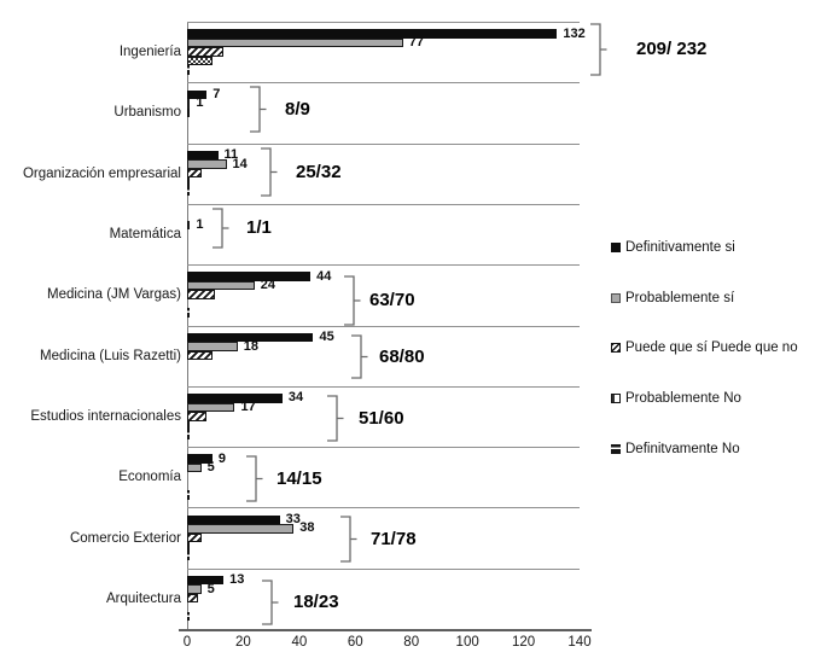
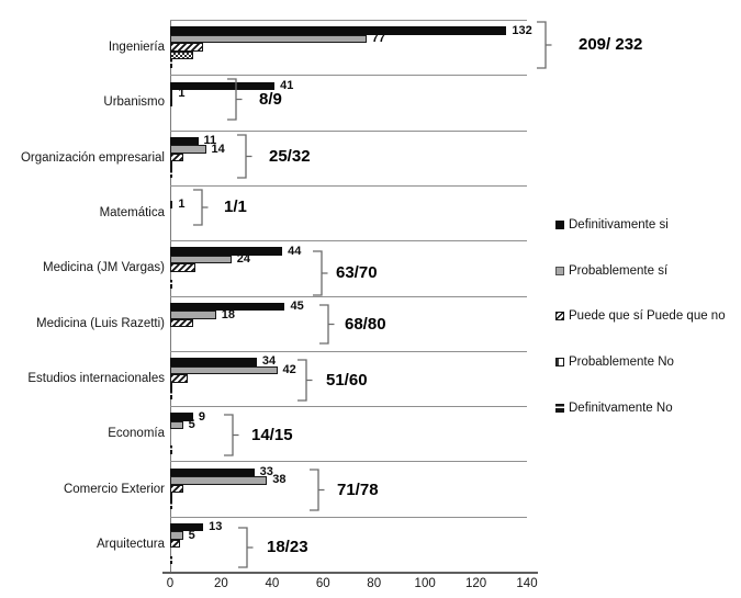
Definitivamente si/Urbanismo: 7 -> 41
Probablemente sí/Estudios internacionales: 17 -> 42
